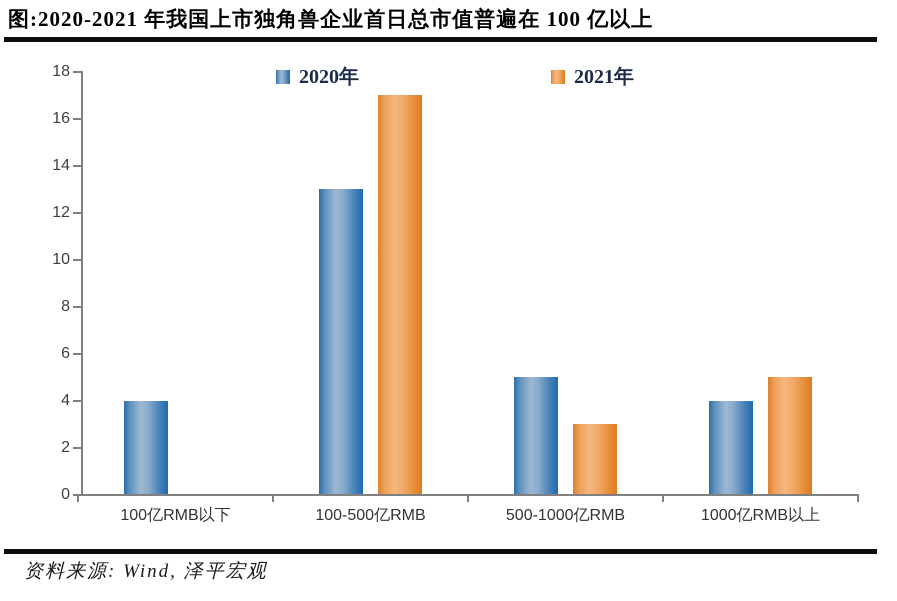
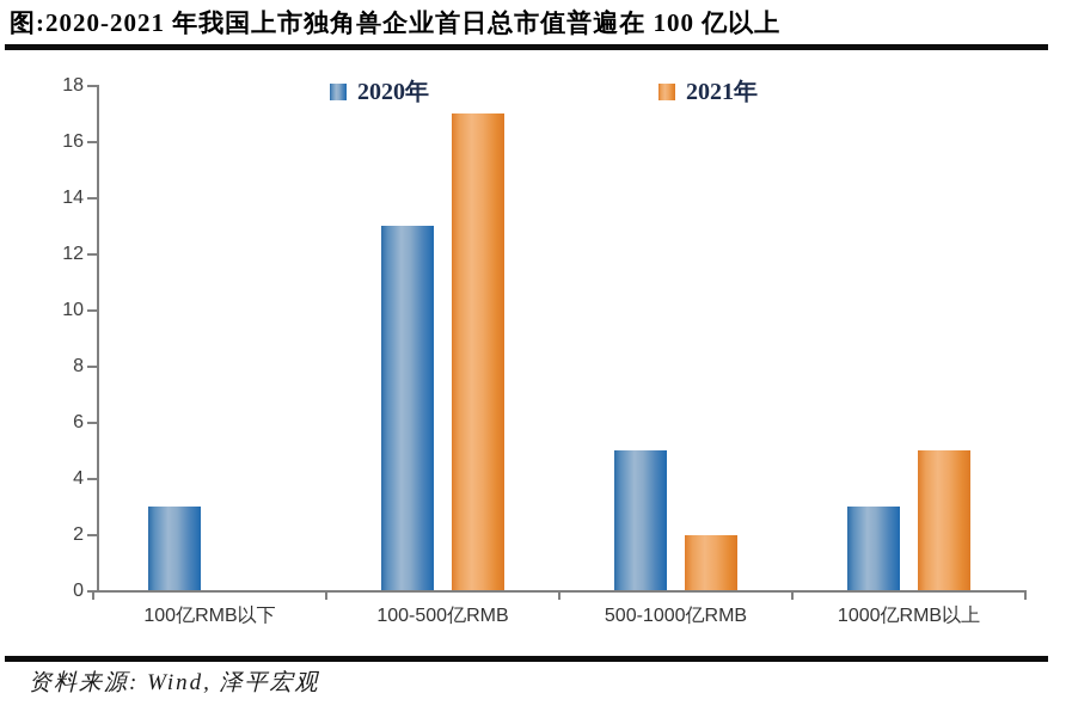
2020年/100亿RMB以下: 4 -> 3
2021年/500-1000亿RMB: 3 -> 2
2020年/1000亿RMB以上: 4 -> 3
